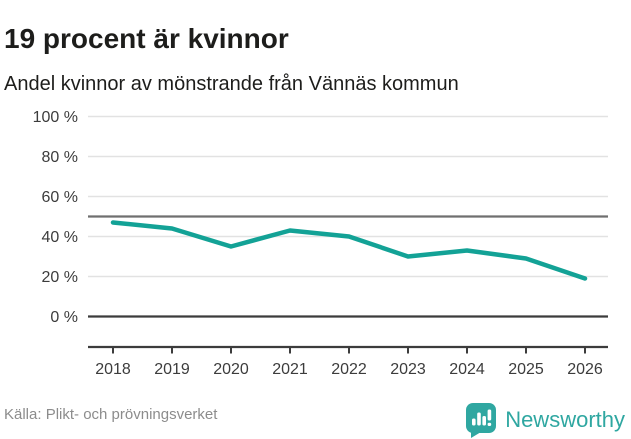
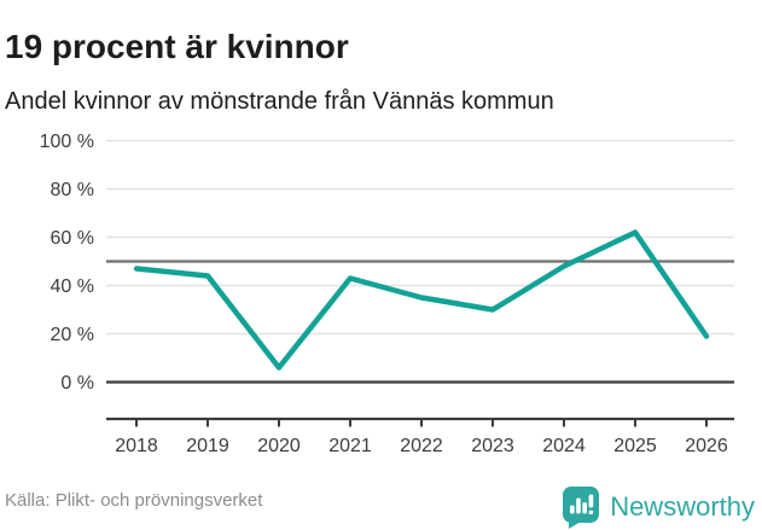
2020: 35% -> 6%
2022: 40% -> 35%
2024: 33% -> 48%
2025: 29% -> 62%
